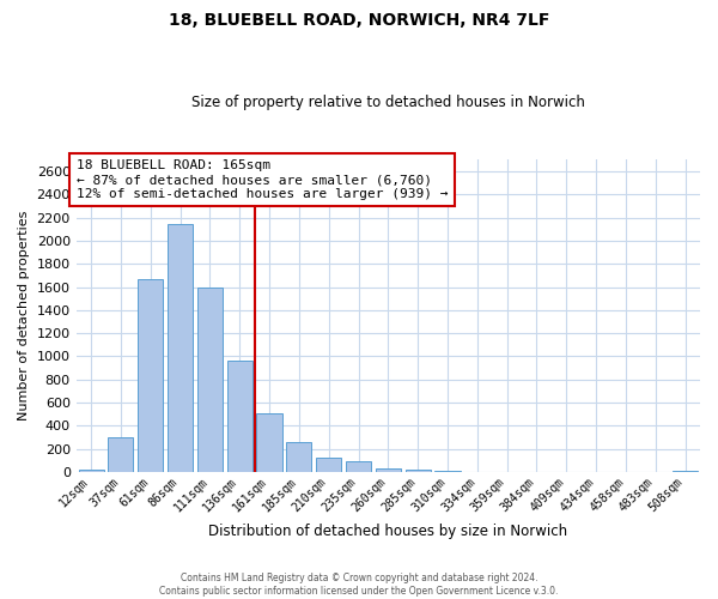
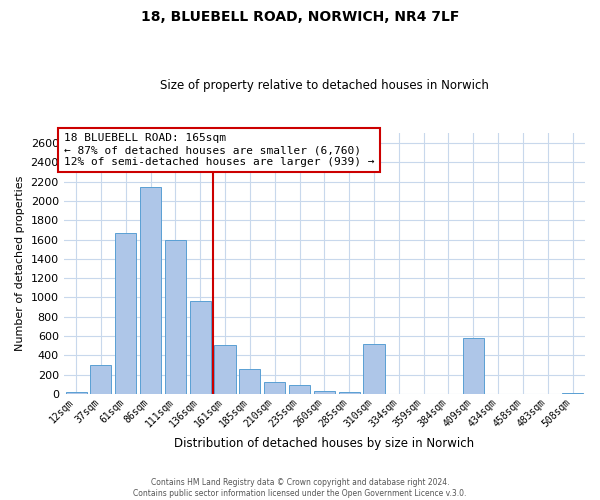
310sqm: 10 -> 520
409sqm: 0 -> 580
